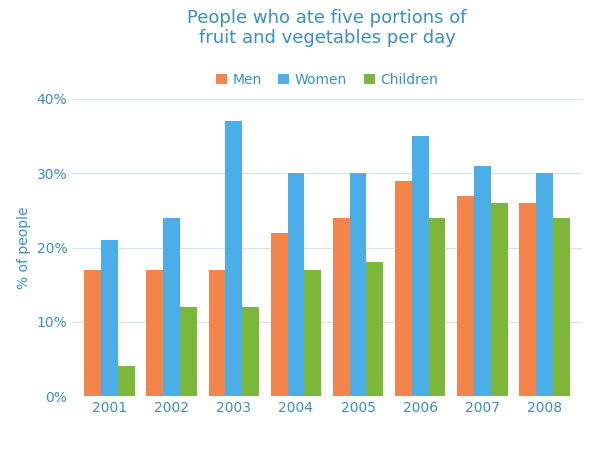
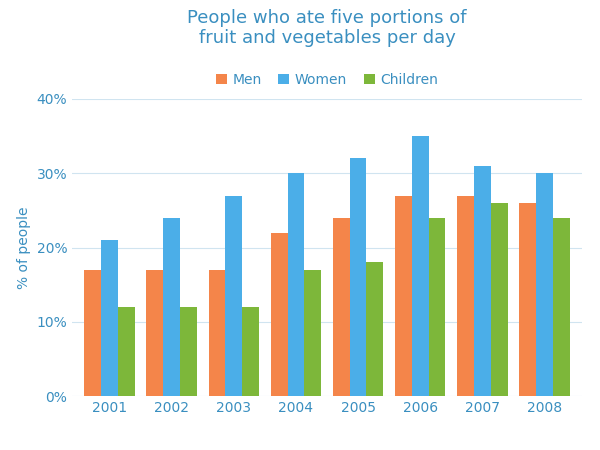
Children/2001: 4% -> 12%
Women/2003: 37% -> 27%
Women/2005: 30% -> 32%
Men/2006: 29% -> 27%
